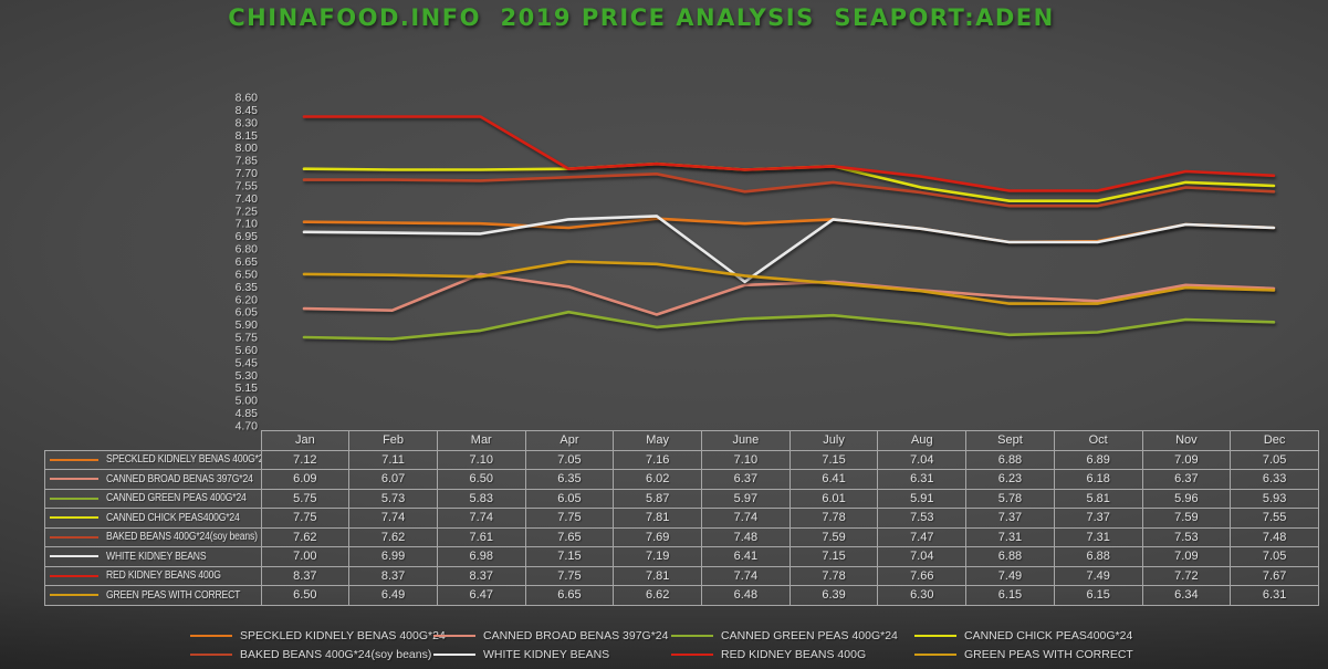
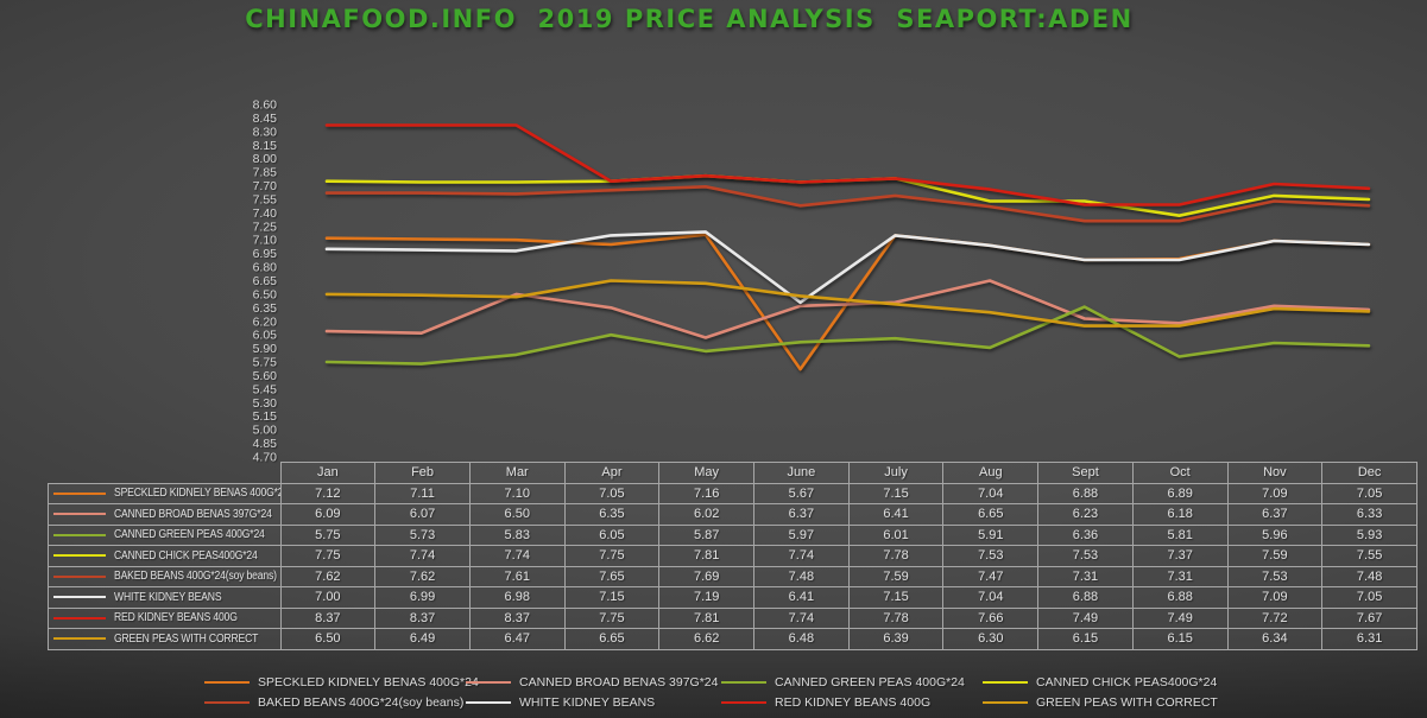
SPECKLED KIDNELY BENAS 400G*24/June: 7.10 -> 5.67
CANNED BROAD BENAS 397G*24/Aug: 6.31 -> 6.65
CANNED GREEN PEAS 400G*24/Sept: 5.78 -> 6.36
CANNED CHICK PEAS400G*24/Sept: 7.37 -> 7.53
